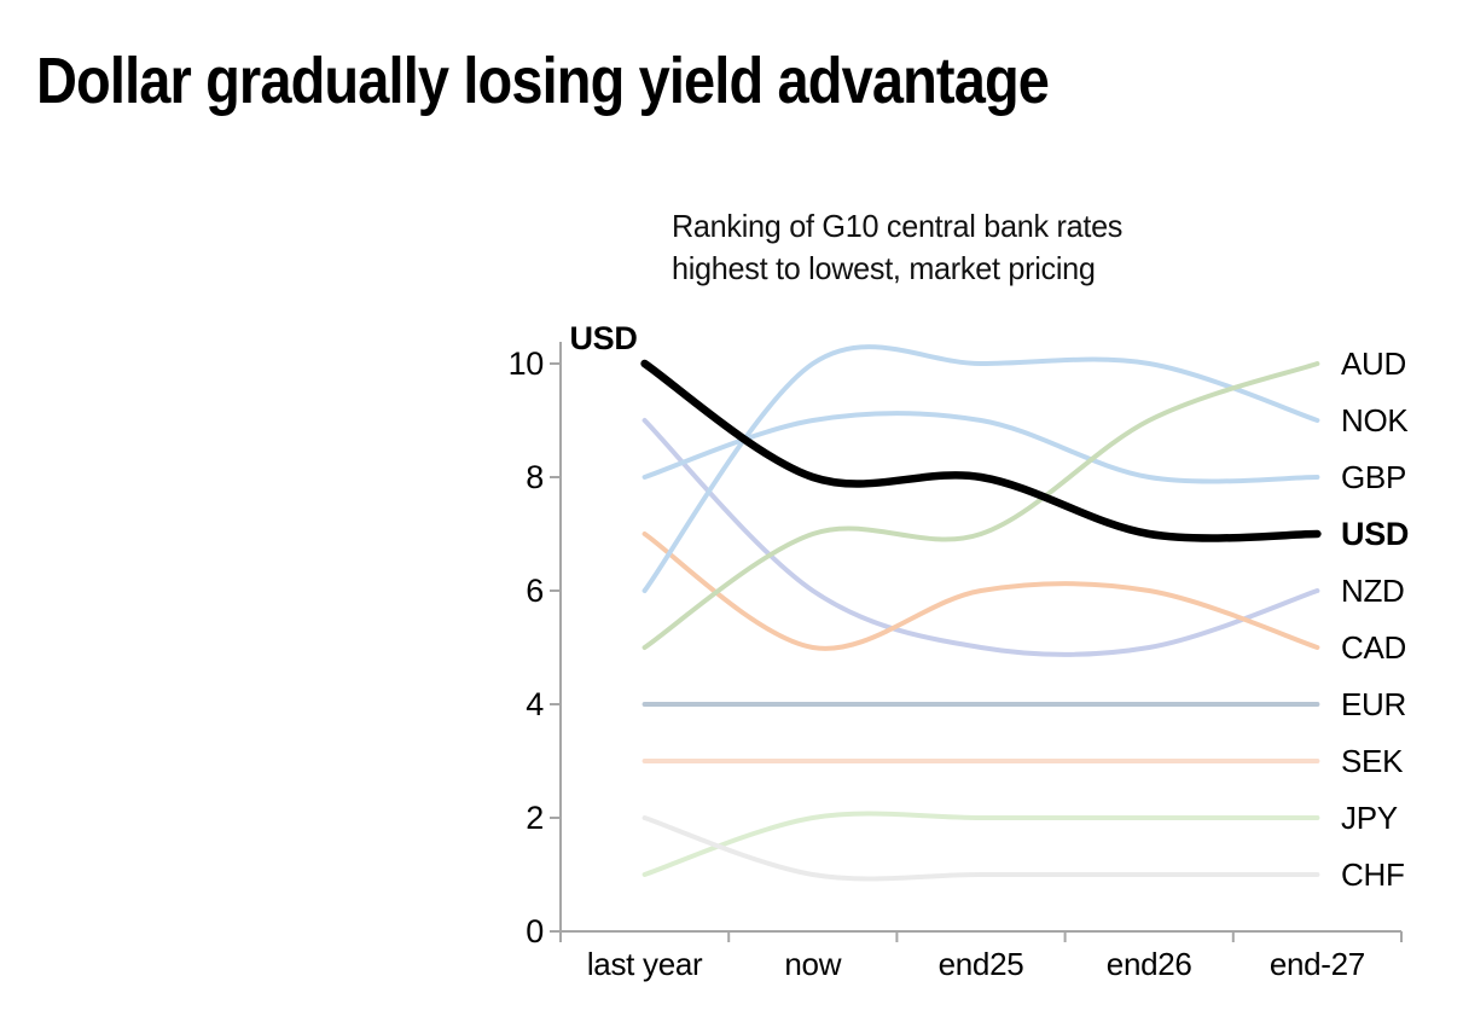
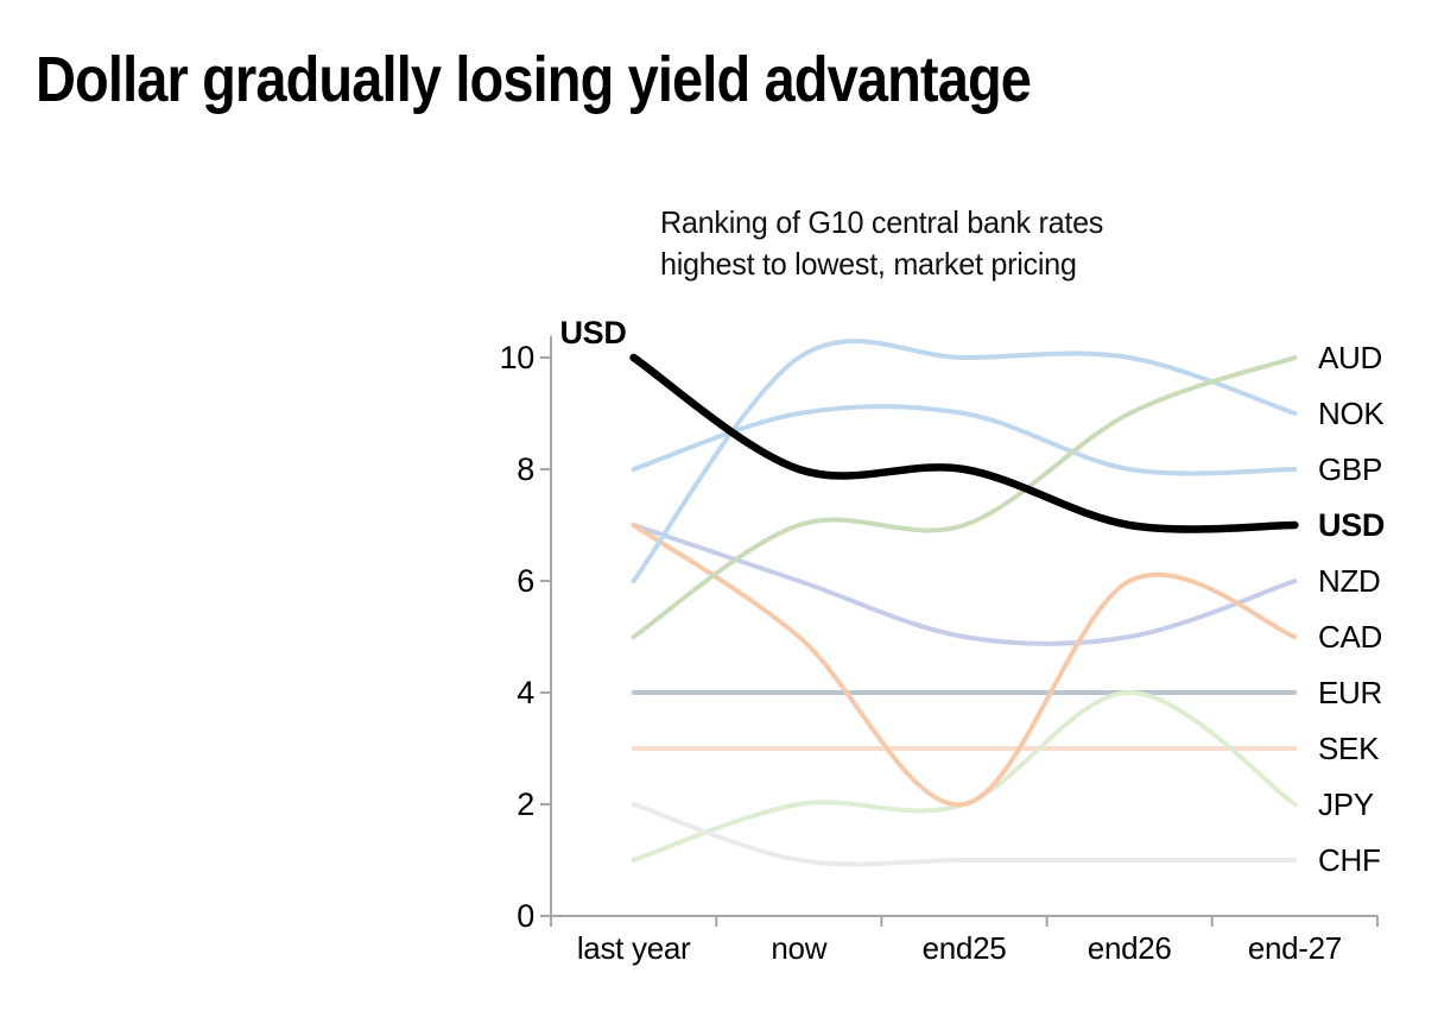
NZD/last year: 9 -> 7
CAD/end25: 6 -> 2
JPY/end26: 2 -> 4
